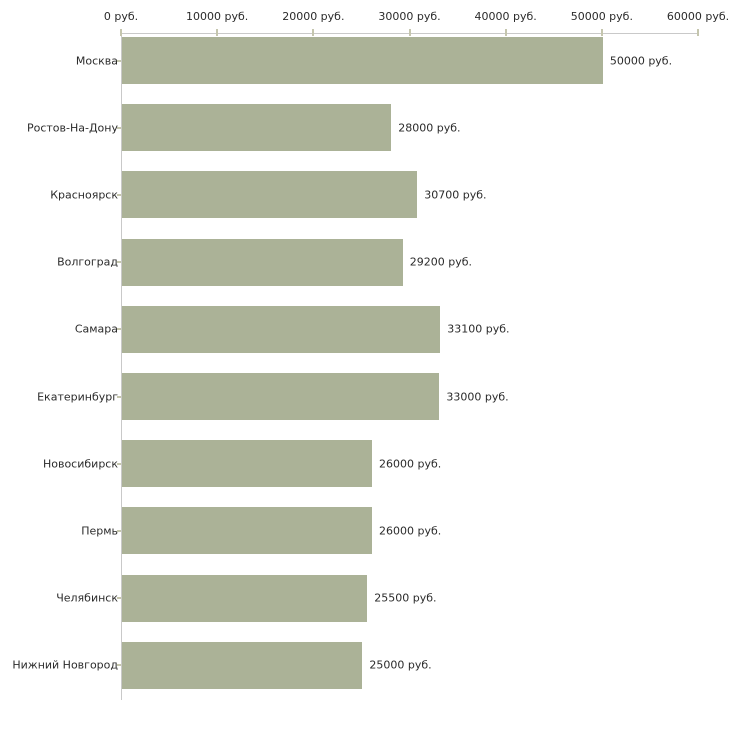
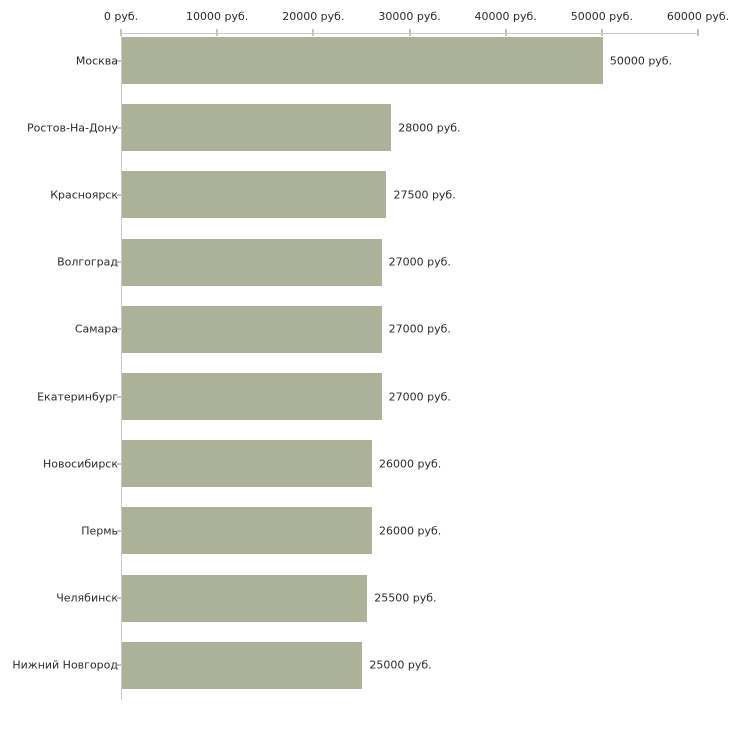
Красноярск: 30700 -> 27500
Волгоград: 29200 -> 27000
Самара: 33100 -> 27000
Екатеринбург: 33000 -> 27000
